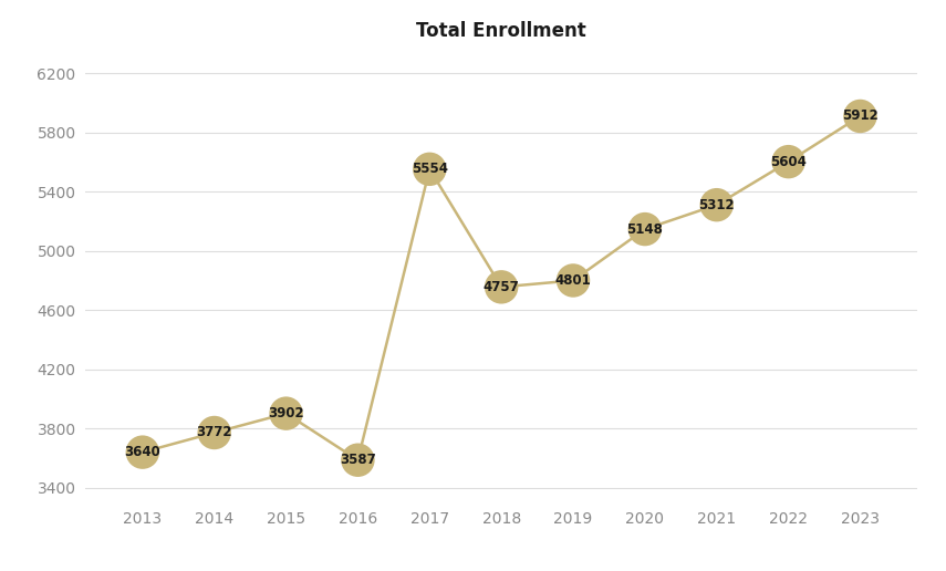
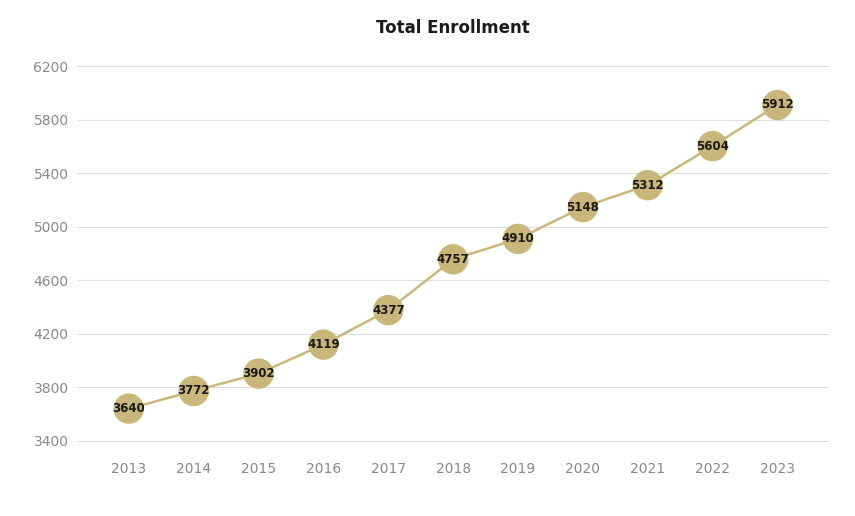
2016: 3587 -> 4119
2017: 5554 -> 4377
2019: 4801 -> 4910
